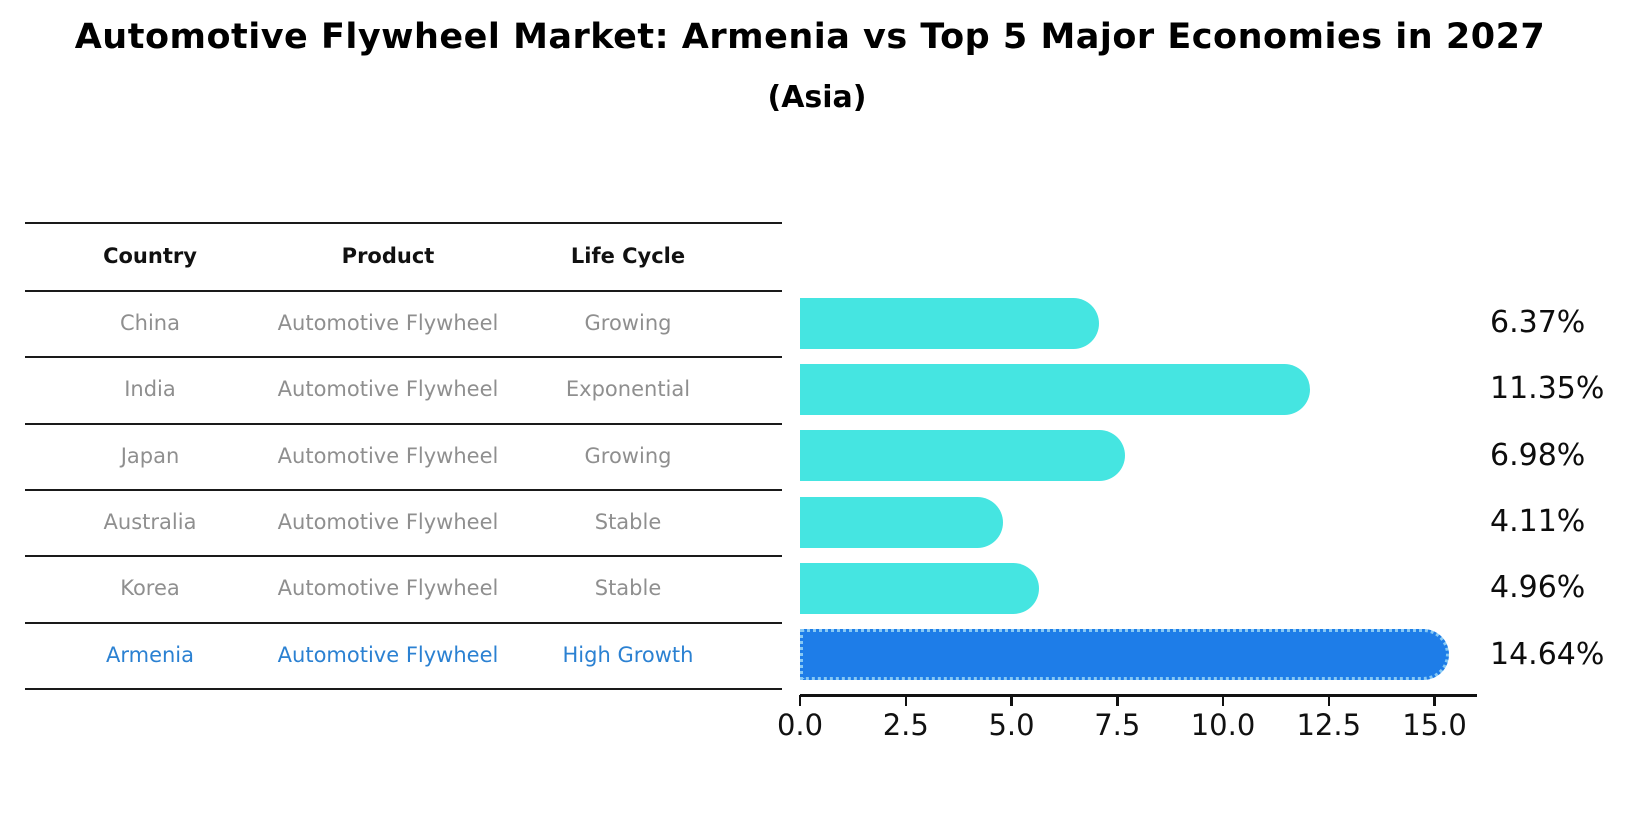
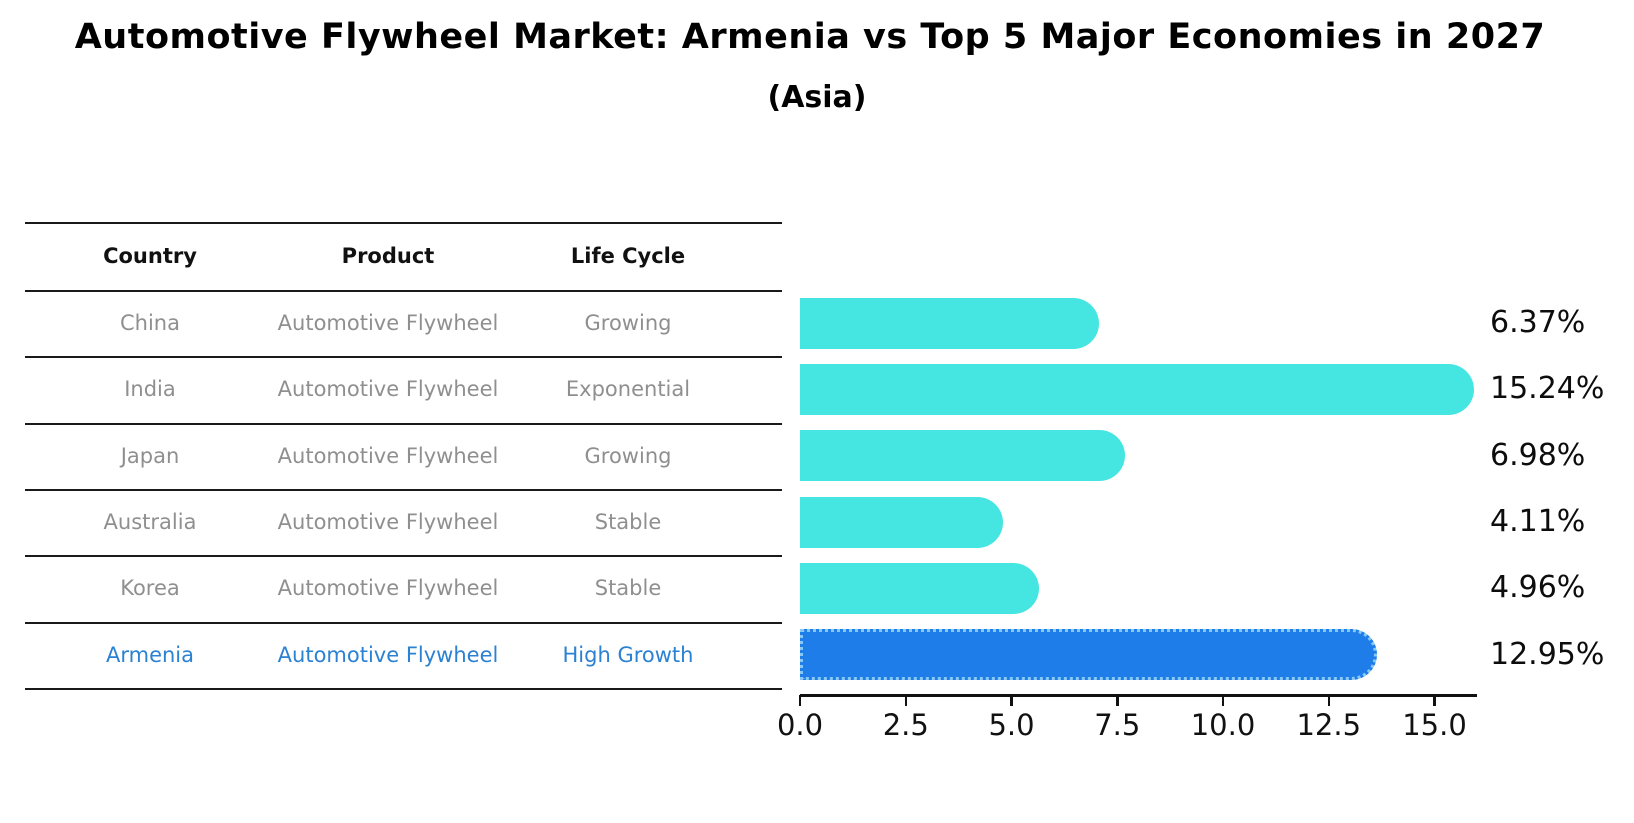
India: 11.35% -> 15.24%
Armenia: 14.64% -> 12.95%
